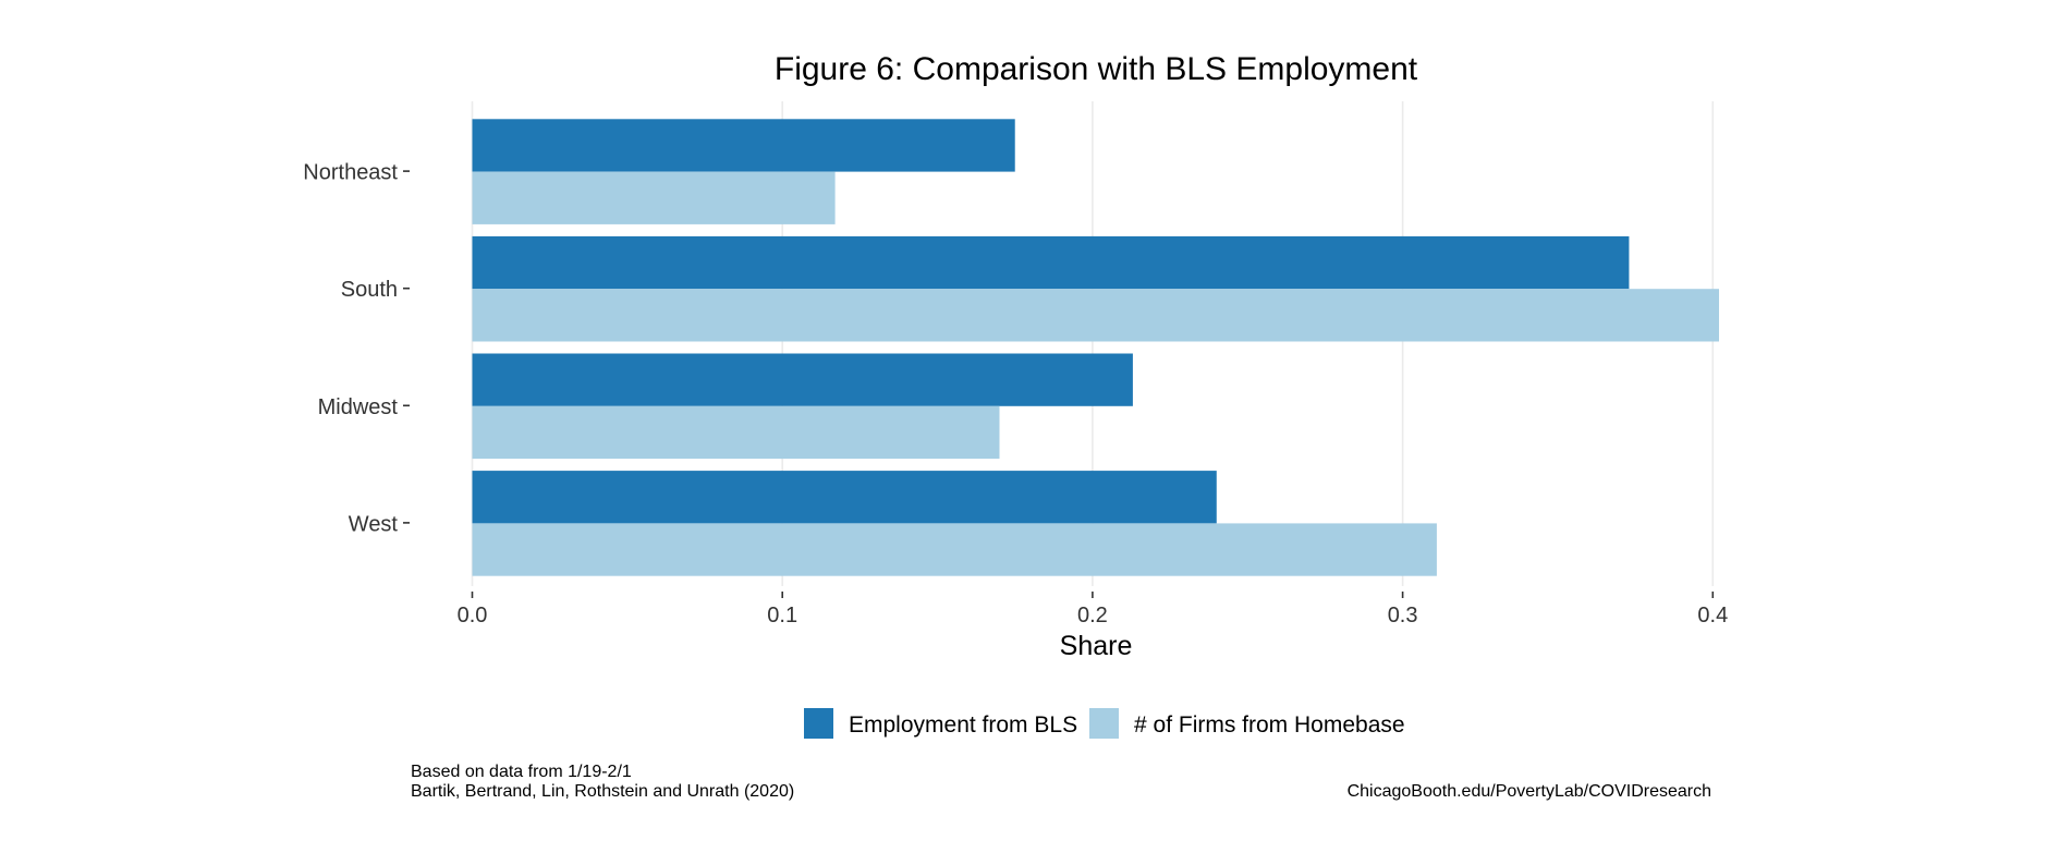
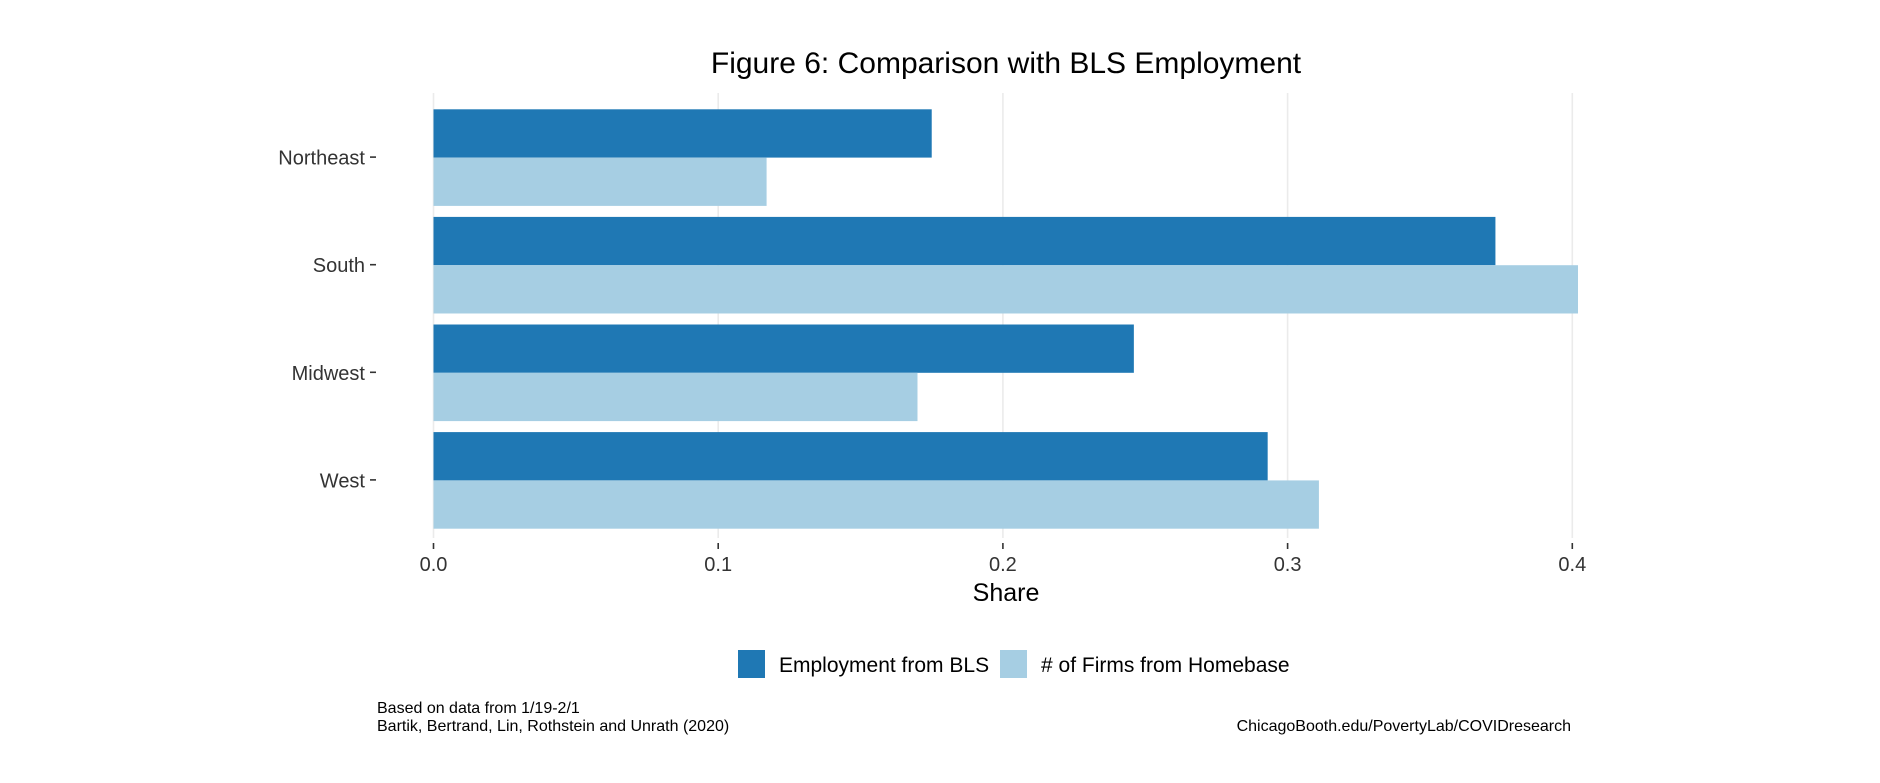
Employment from BLS/Midwest: 0.213 -> 0.246
Employment from BLS/West: 0.240 -> 0.293
